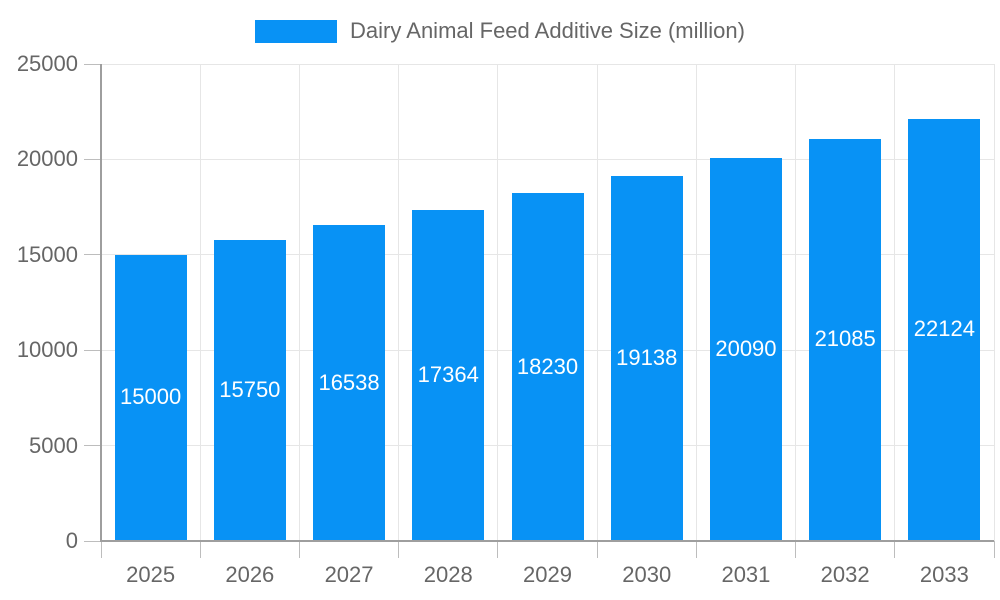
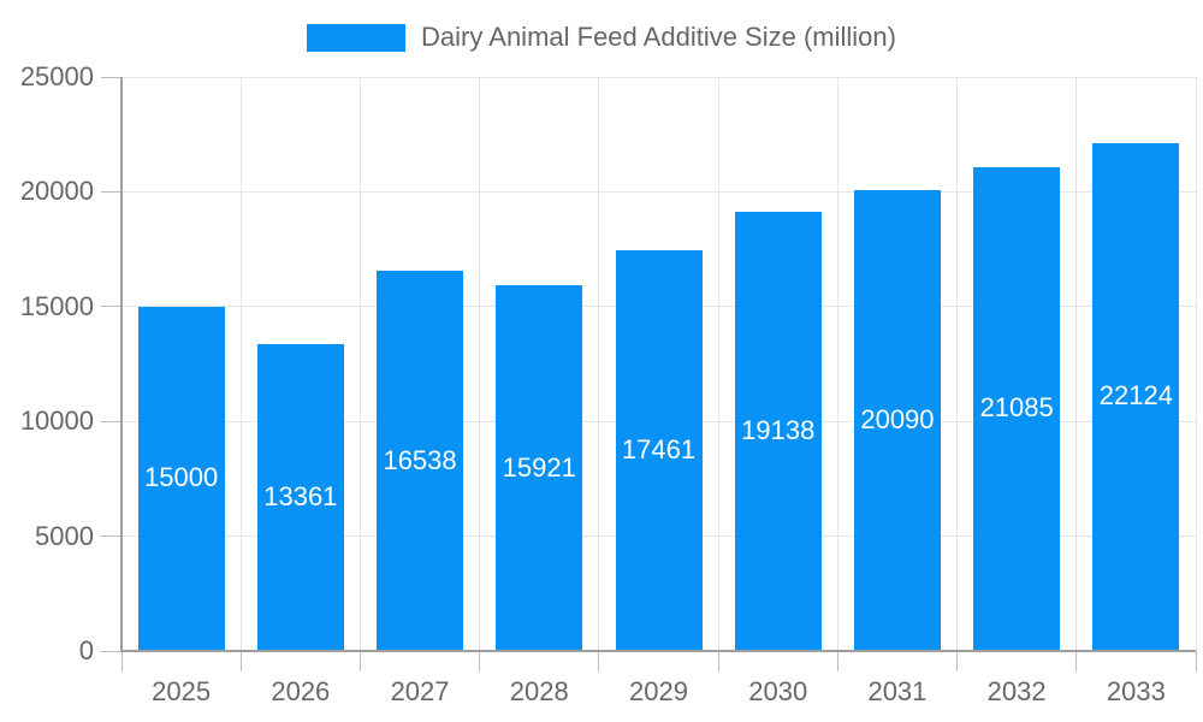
2026: 15750 -> 13361
2028: 17364 -> 15921
2029: 18230 -> 17461
